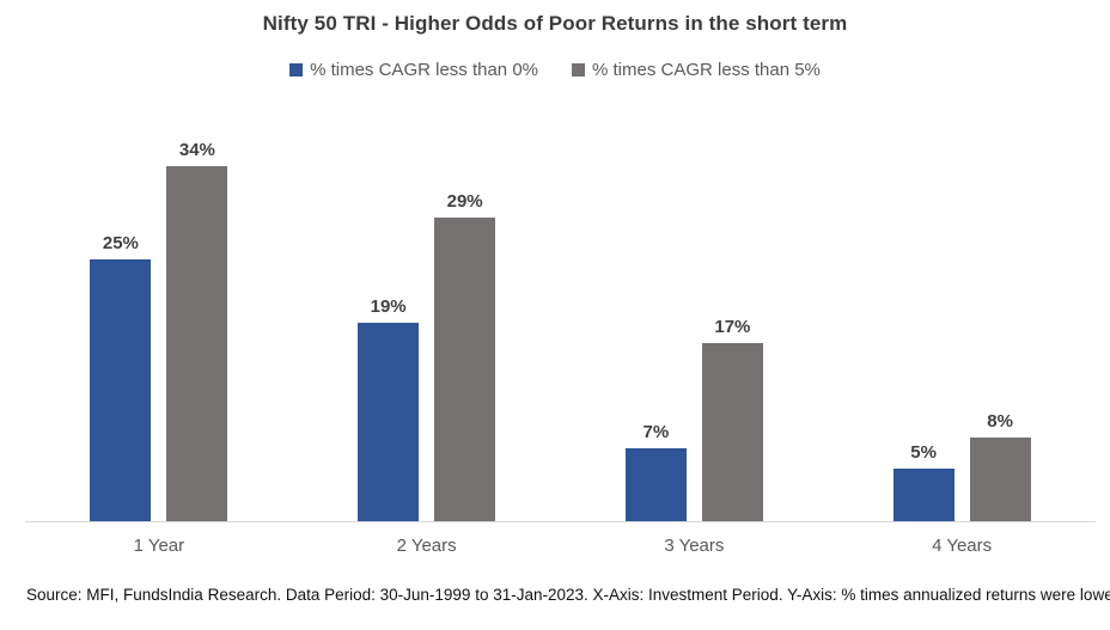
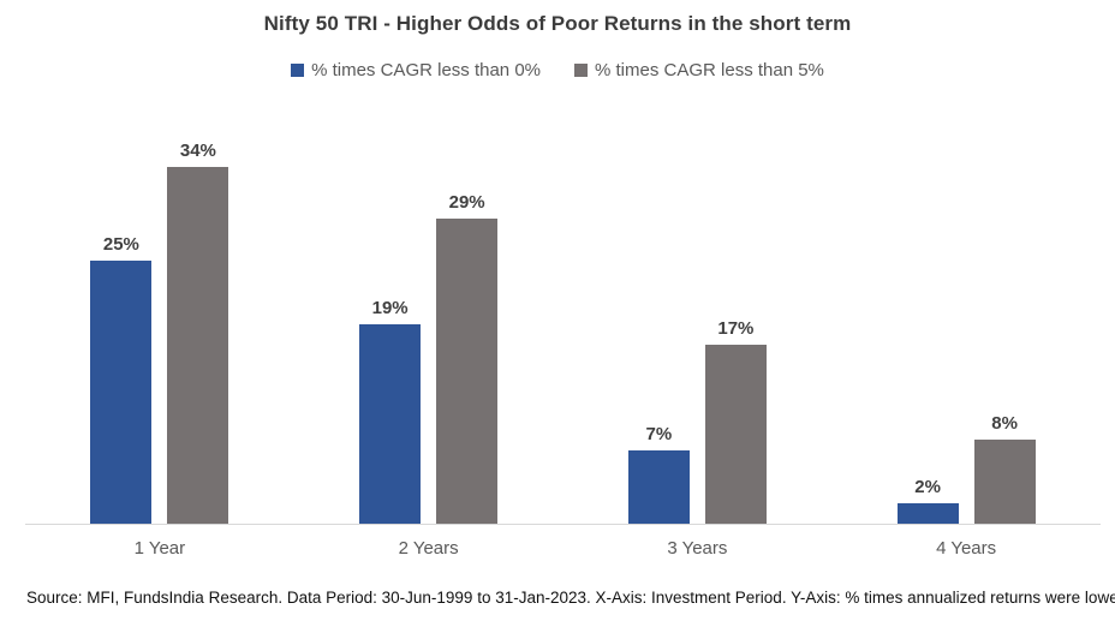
% times CAGR less than 0%/4 Years: 5% -> 2%
